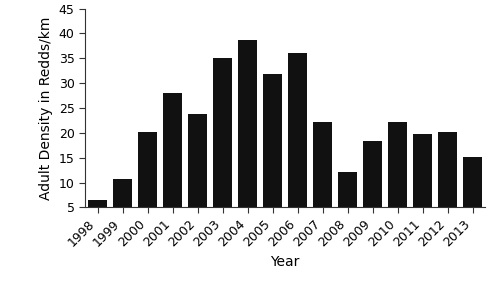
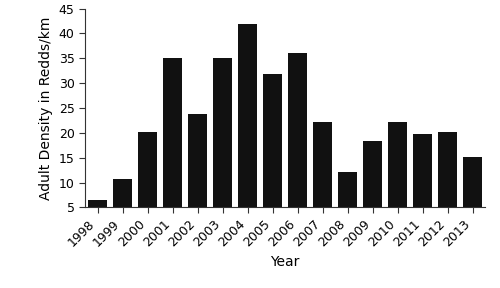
2001: 28.0 -> 35.0
2004: 38.7 -> 42.0
